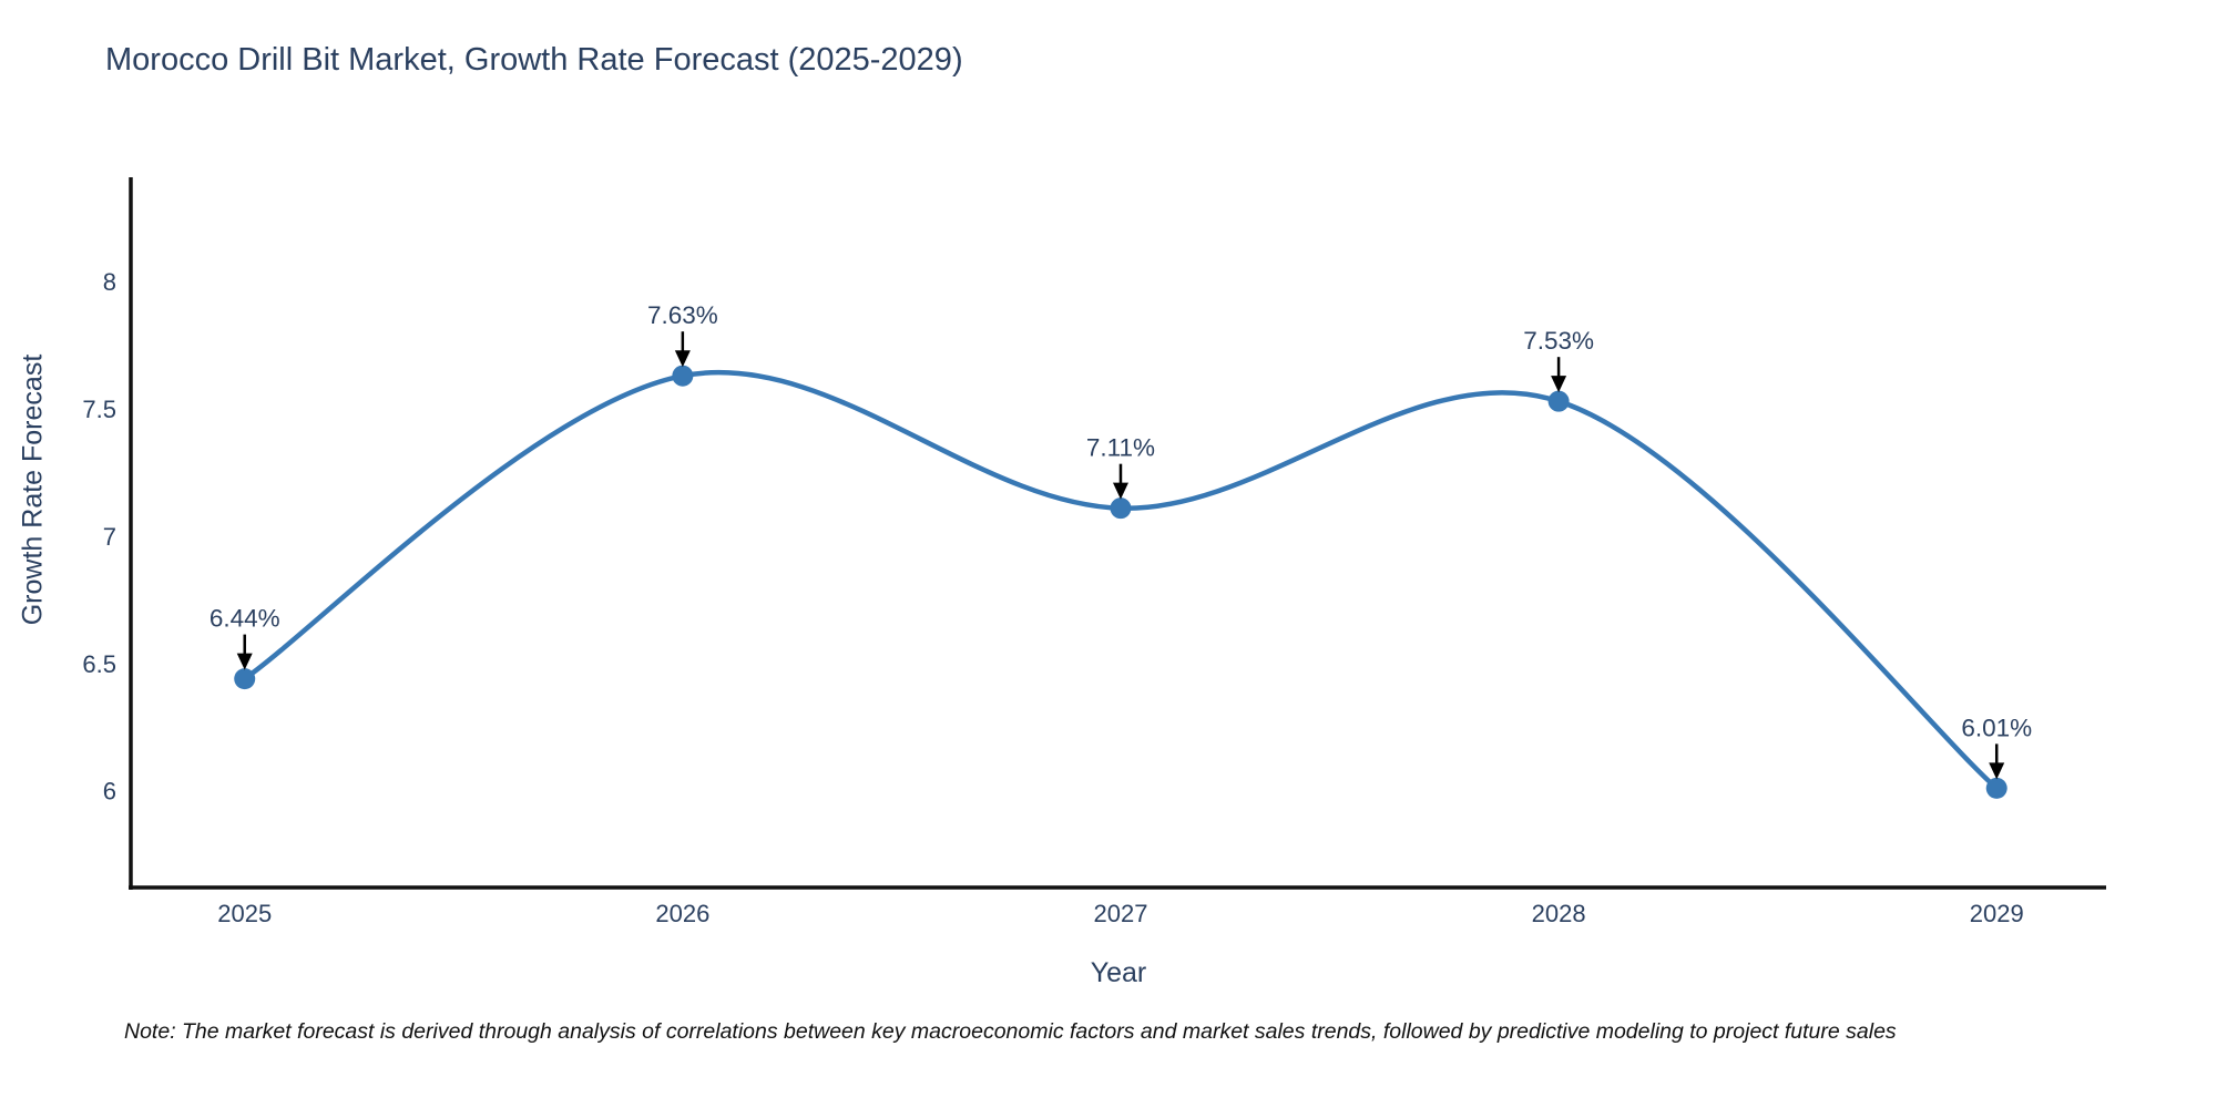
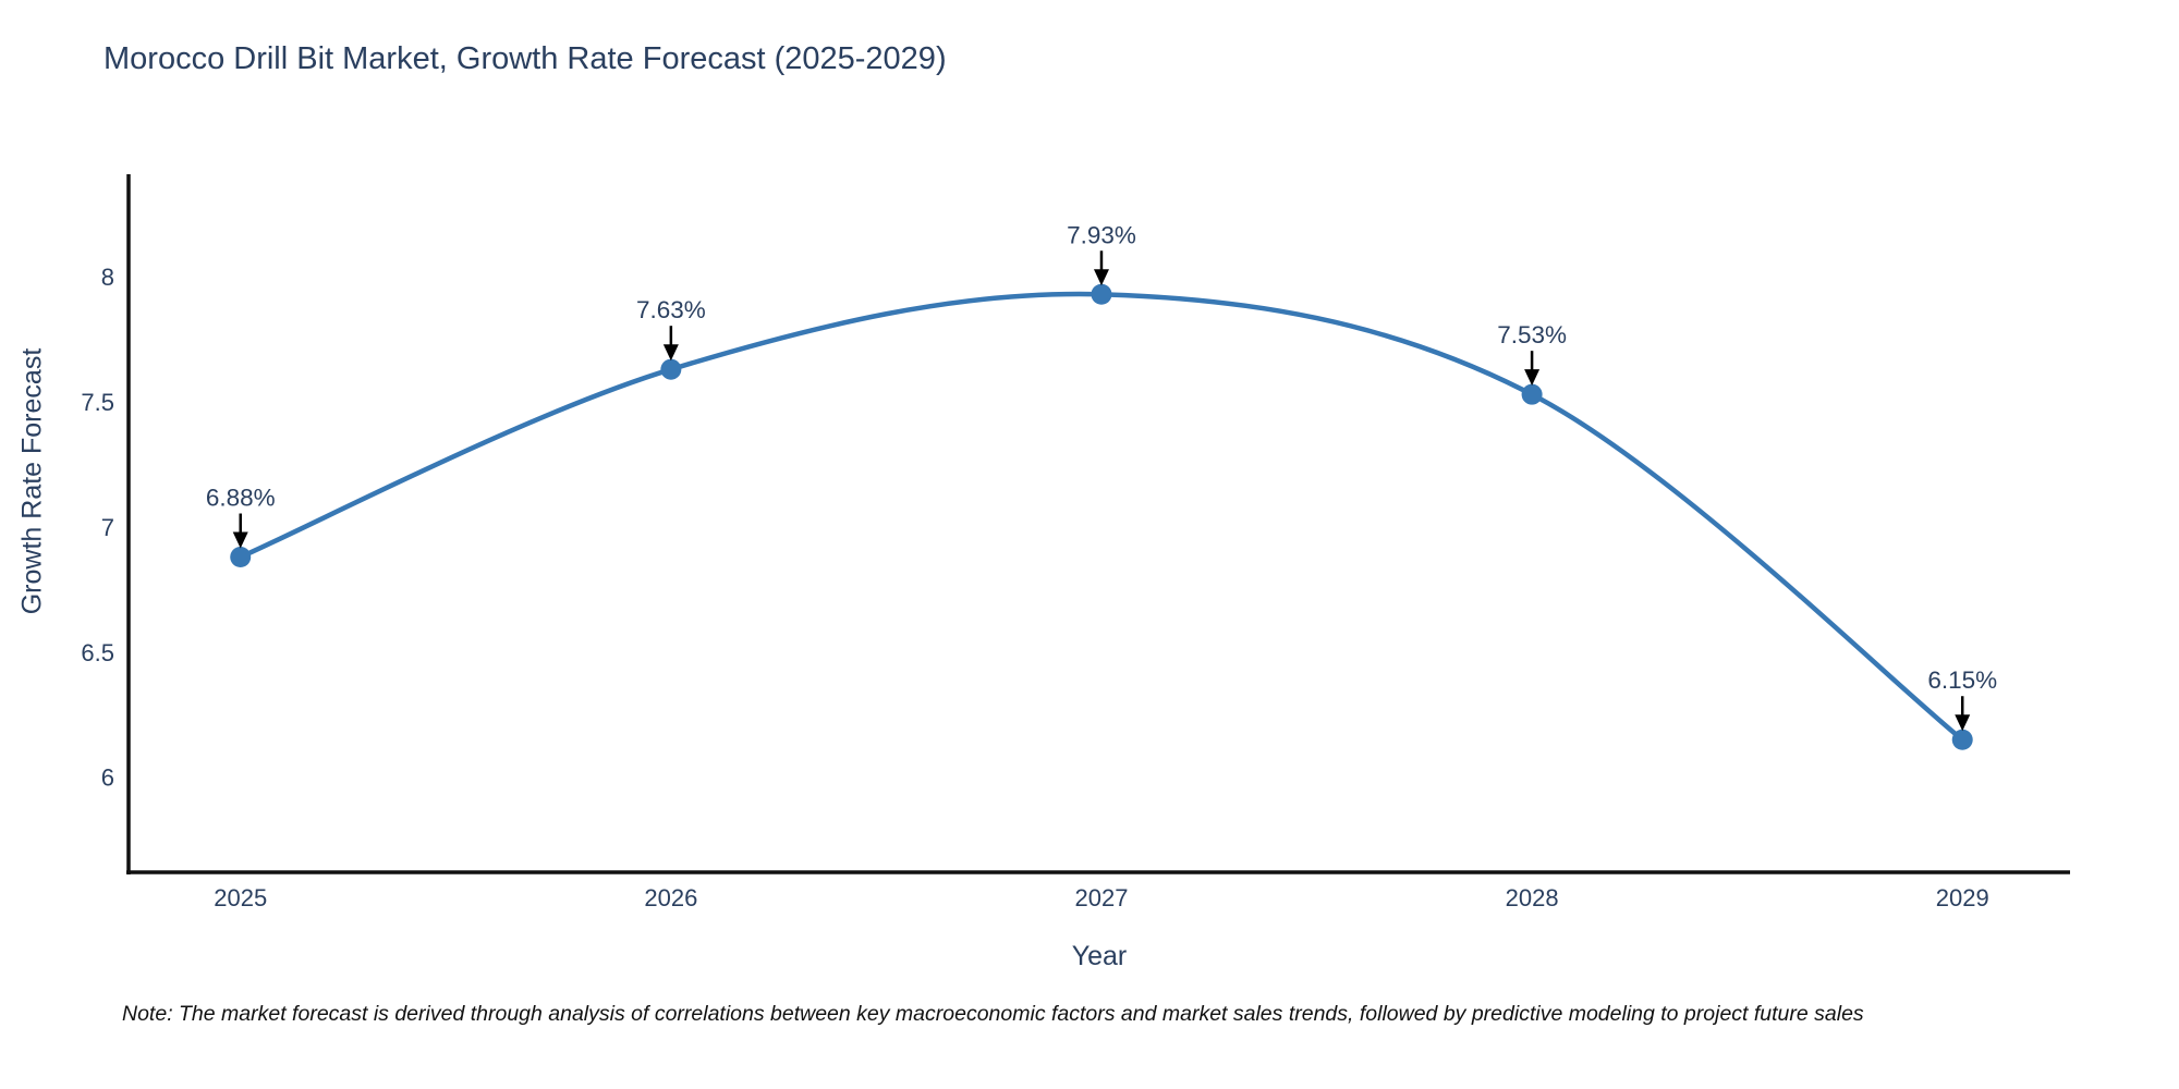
2025: 6.44% -> 6.88%
2027: 7.11% -> 7.93%
2029: 6.01% -> 6.15%
